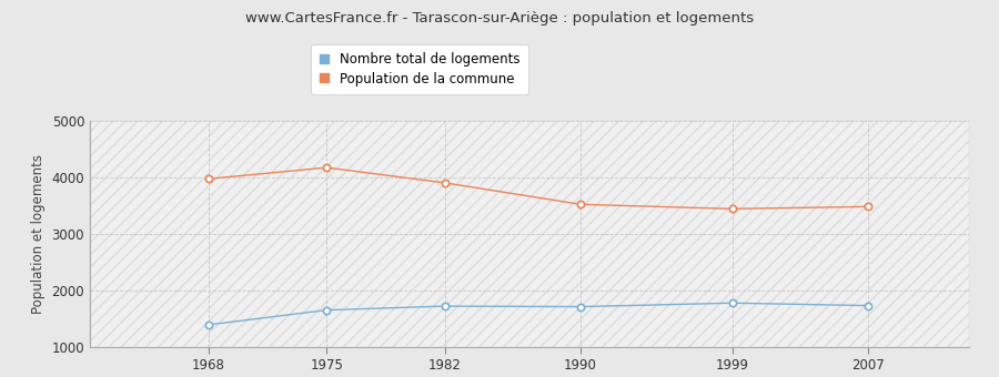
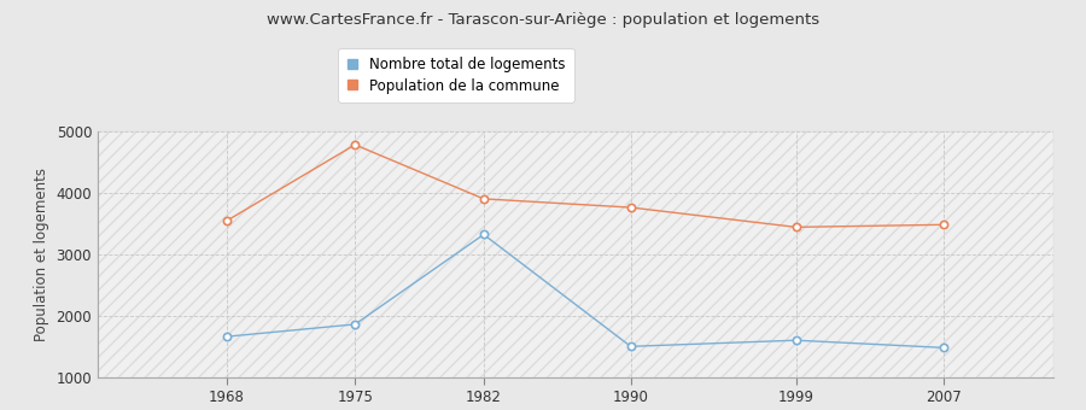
Nombre total de logements/1968: 1390 -> 1660
Population de la commune/1968: 3970 -> 3540
Nombre total de logements/1975: 1650 -> 1860
Population de la commune/1975: 4170 -> 4780
Nombre total de logements/1982: 1720 -> 3320
Nombre total de logements/1990: 1710 -> 1500
Population de la commune/1990: 3520 -> 3760
Nombre total de logements/1999: 1780 -> 1600
Nombre total de logements/2007: 1730 -> 1480
